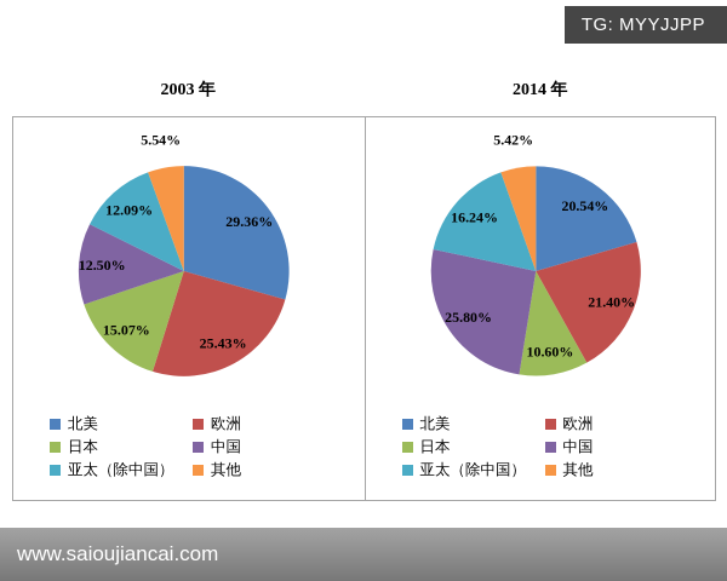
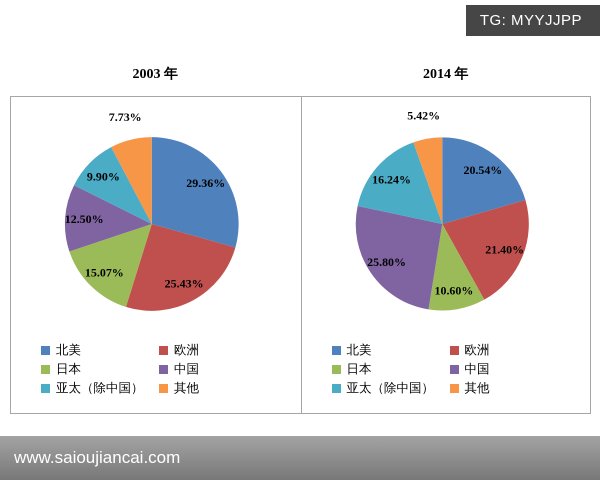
2003 年/亚太（除中国）: 12.09% -> 9.90%
2003 年/其他: 5.54% -> 7.73%
